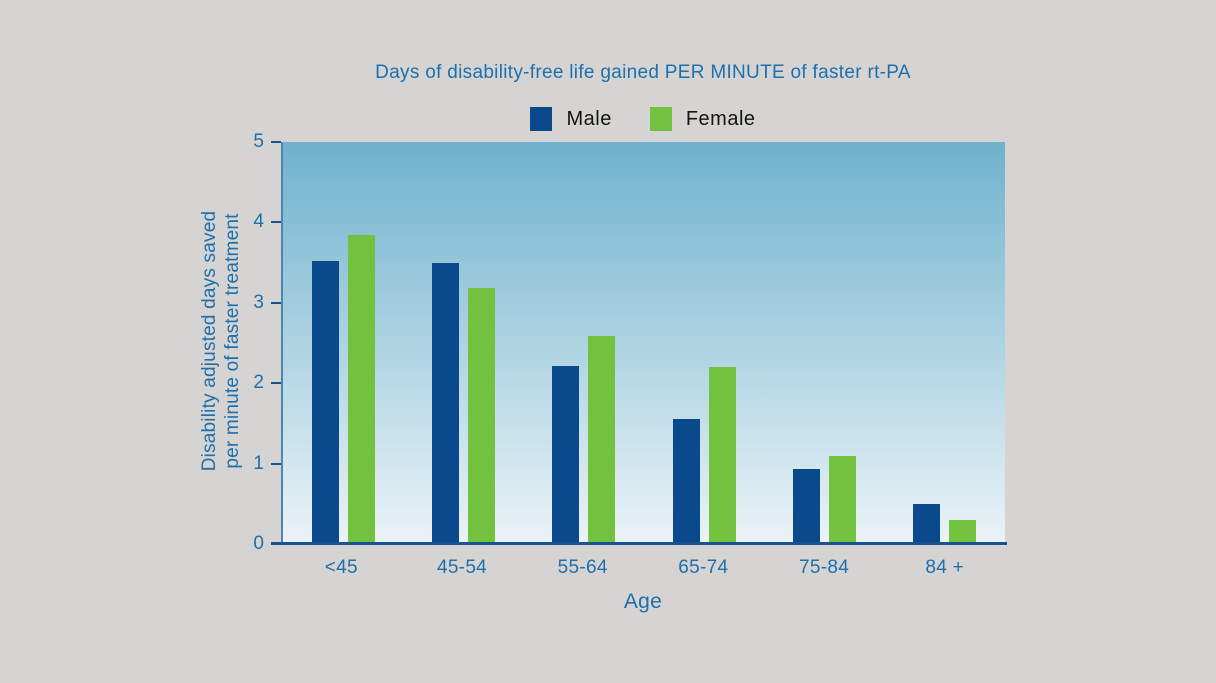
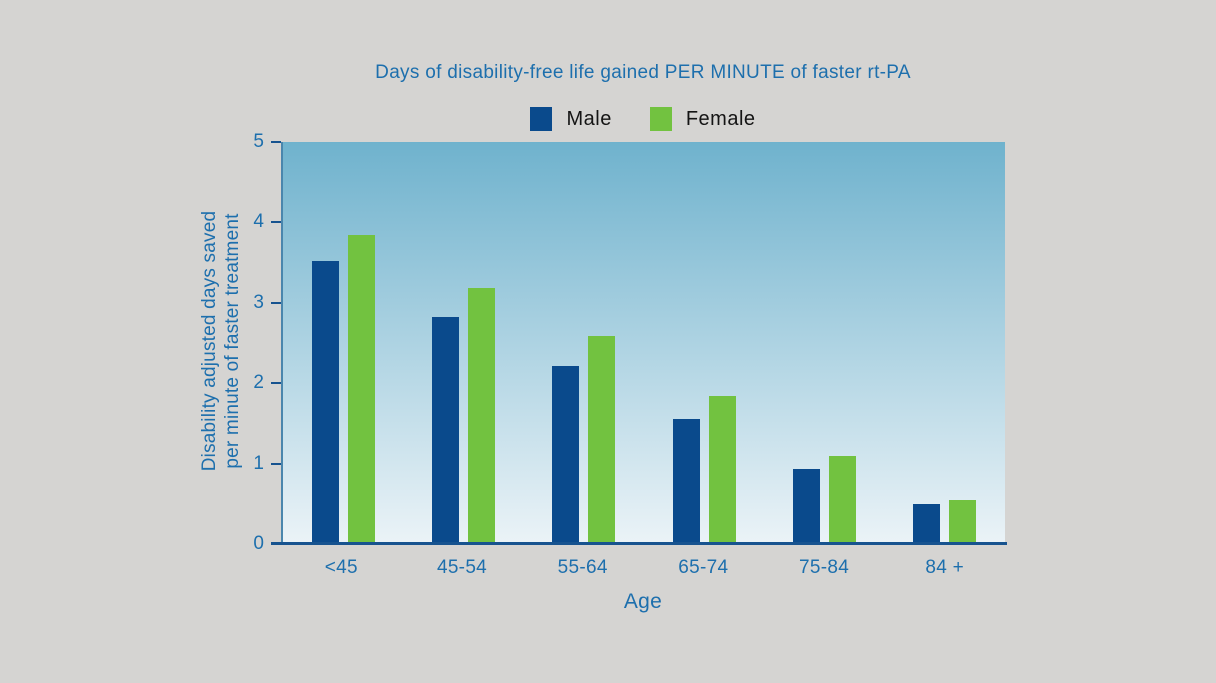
Male/45-54: 3.5 -> 2.8
Female/65-74: 2.2 -> 1.8
Female/84 +: 0.3 -> 0.6
